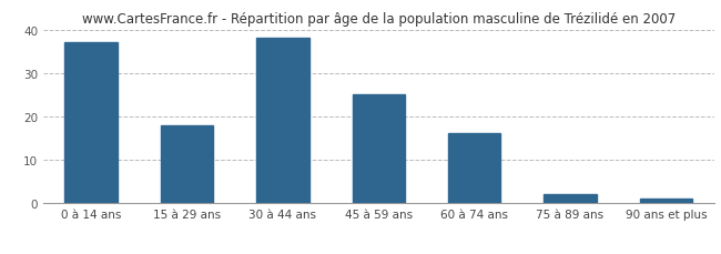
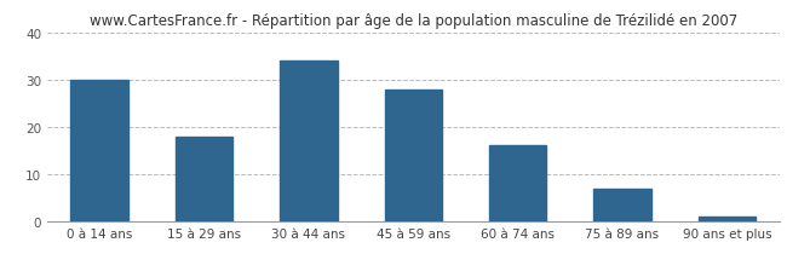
0 à 14 ans: 37 -> 30
30 à 44 ans: 38 -> 34
45 à 59 ans: 25 -> 28
75 à 89 ans: 2 -> 7
